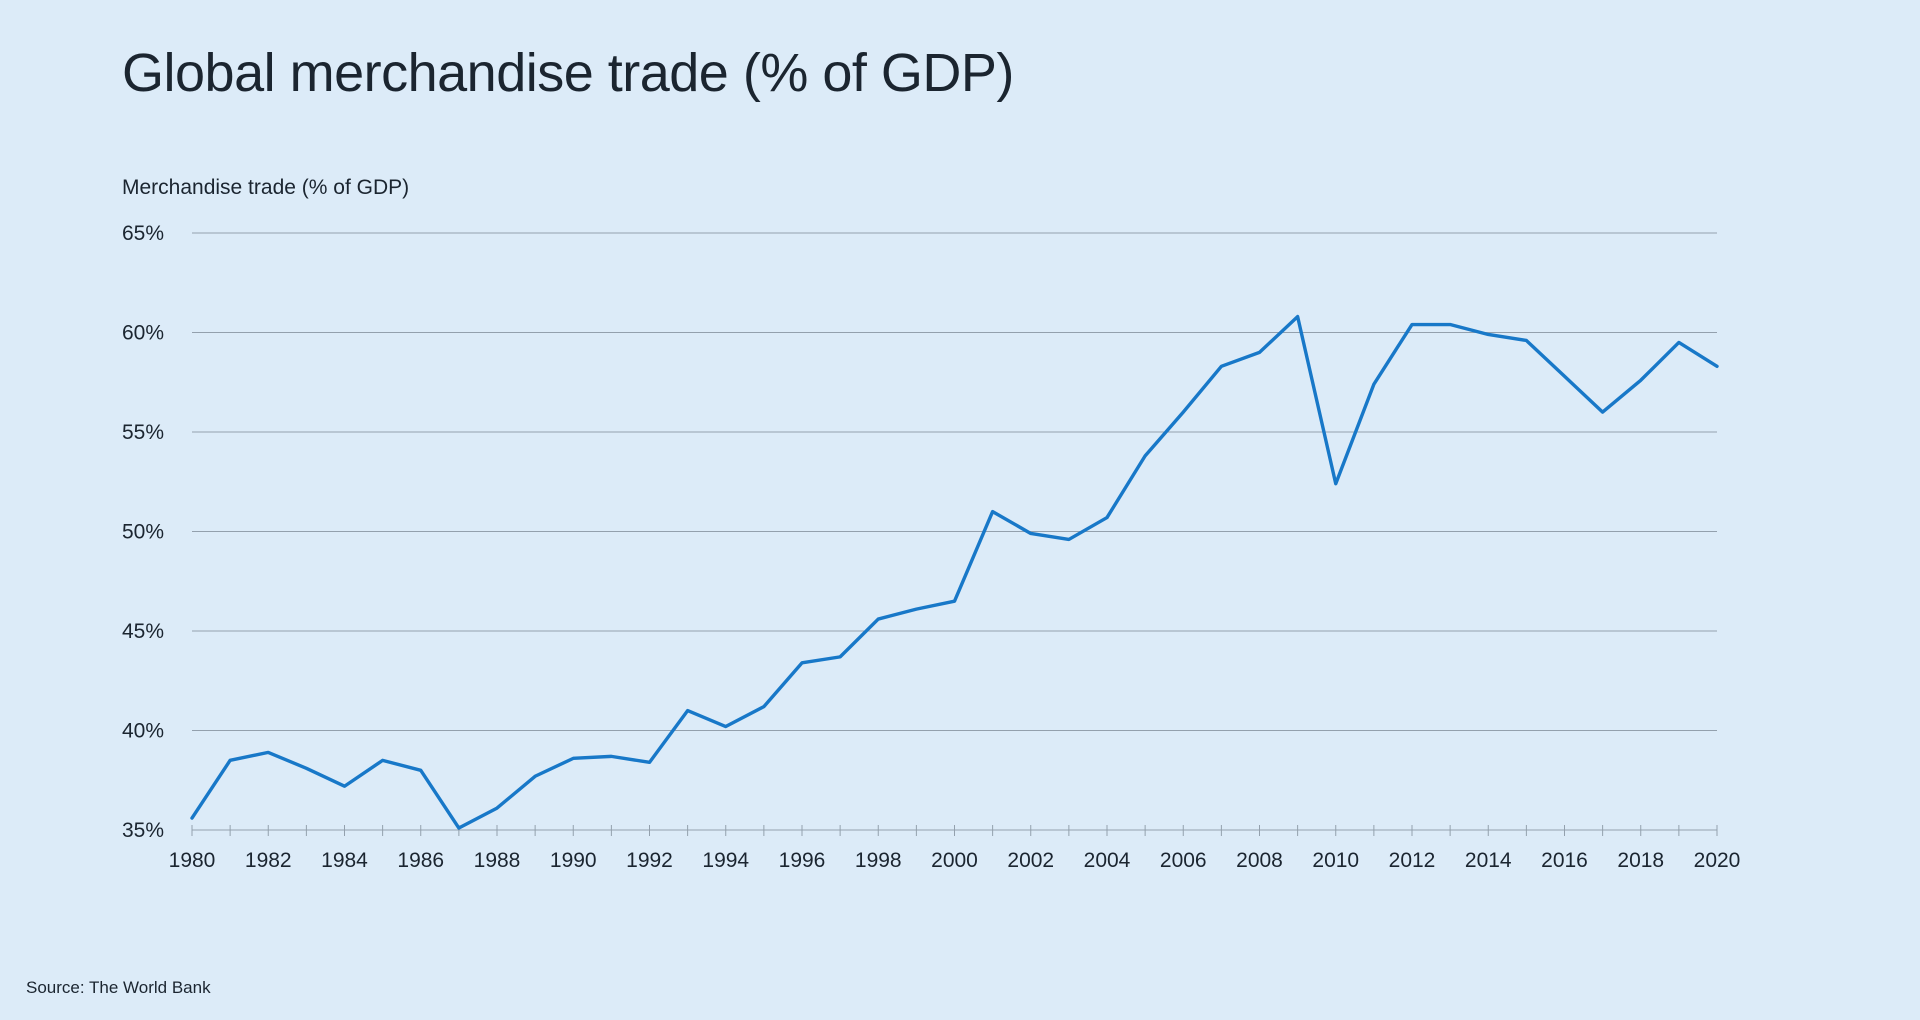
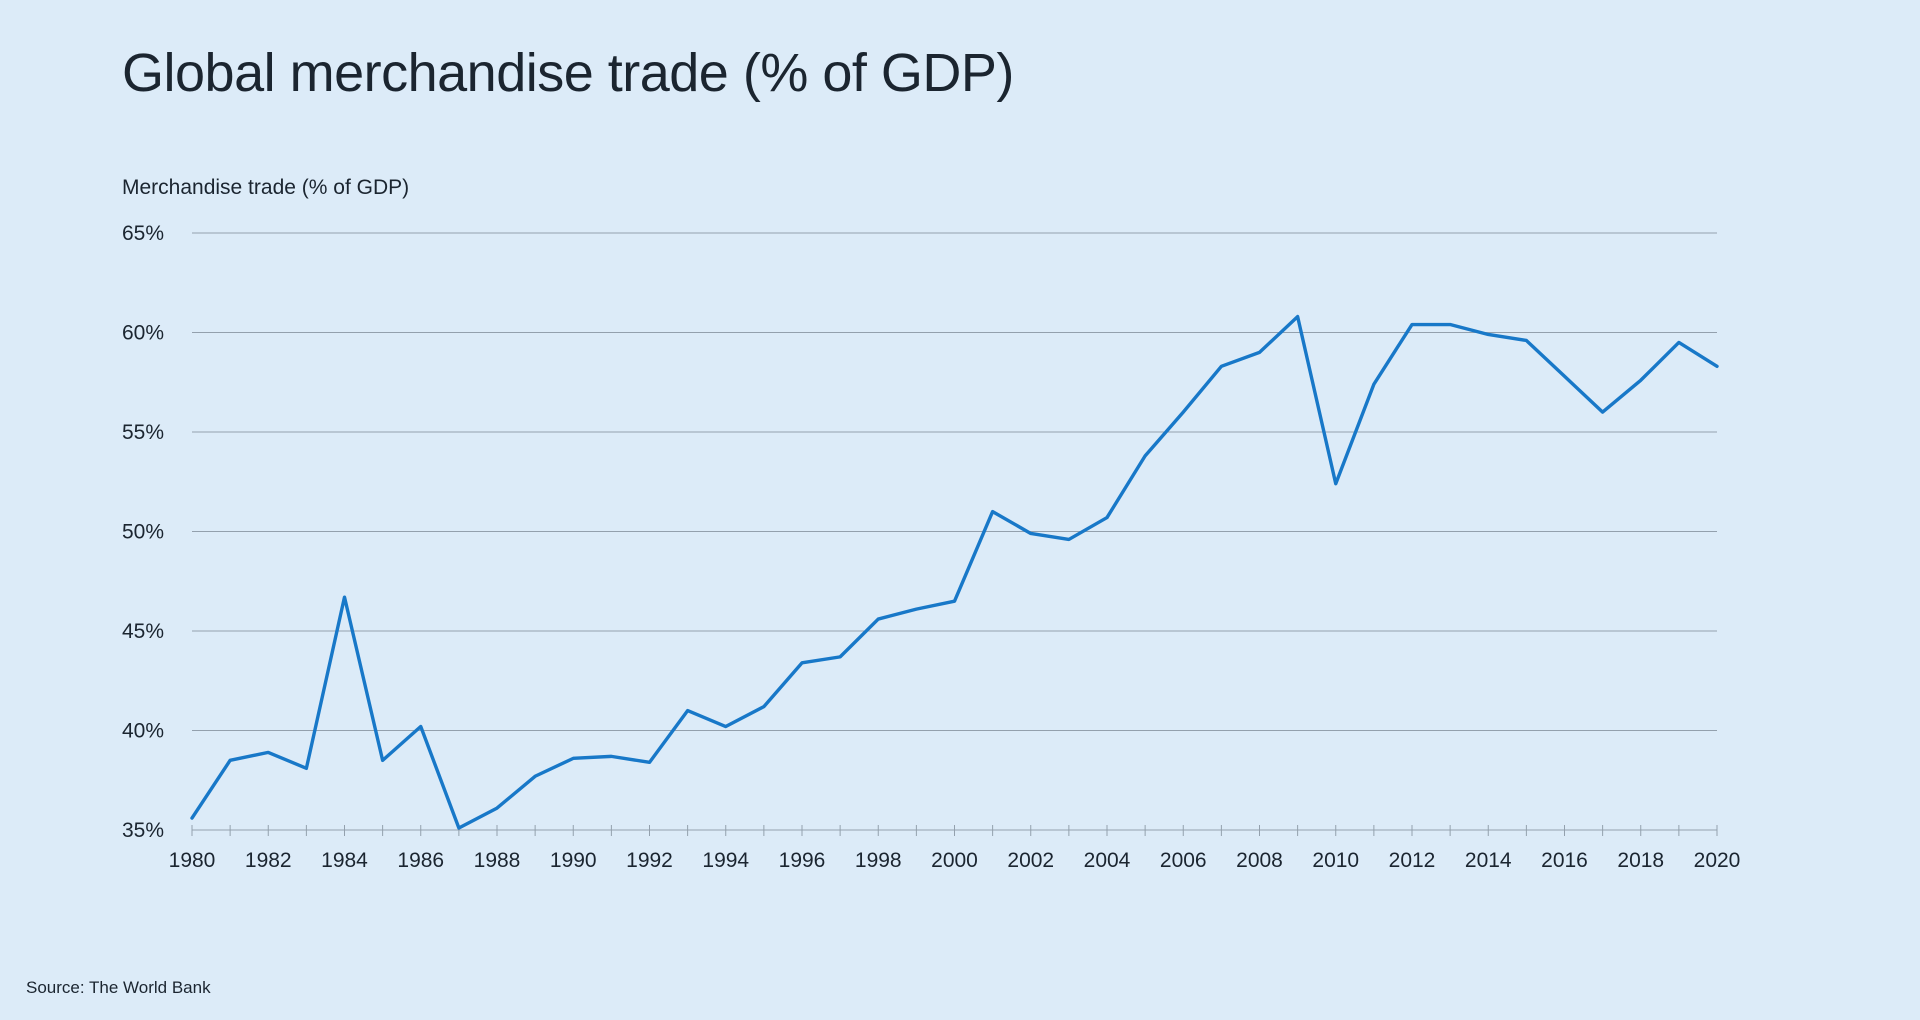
1984: 37.2% -> 46.7%
1986: 38.0% -> 40.2%
